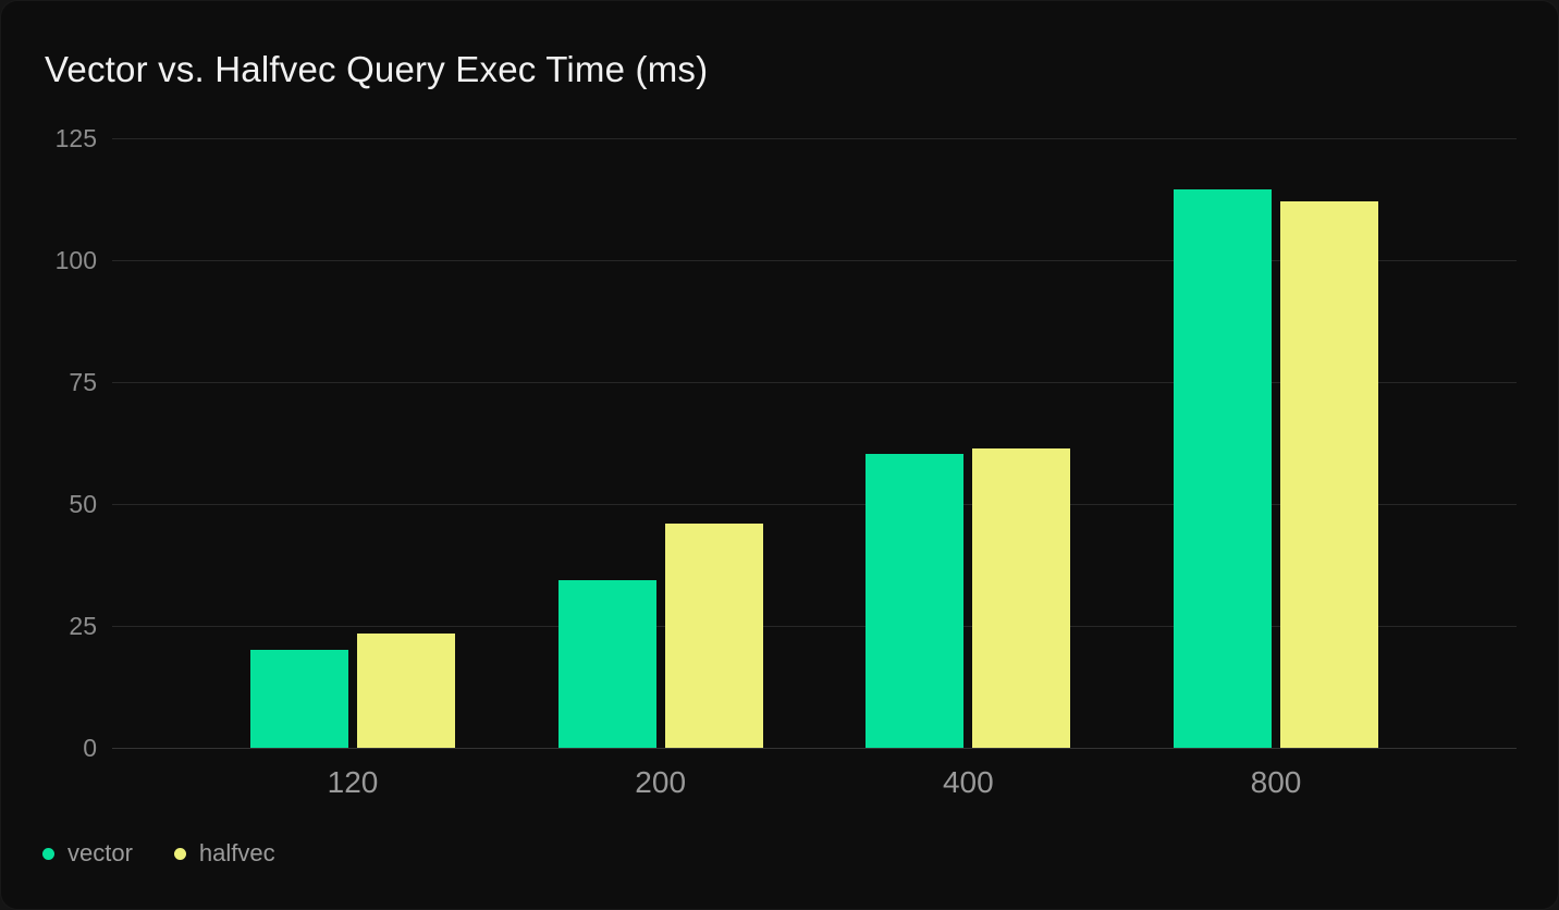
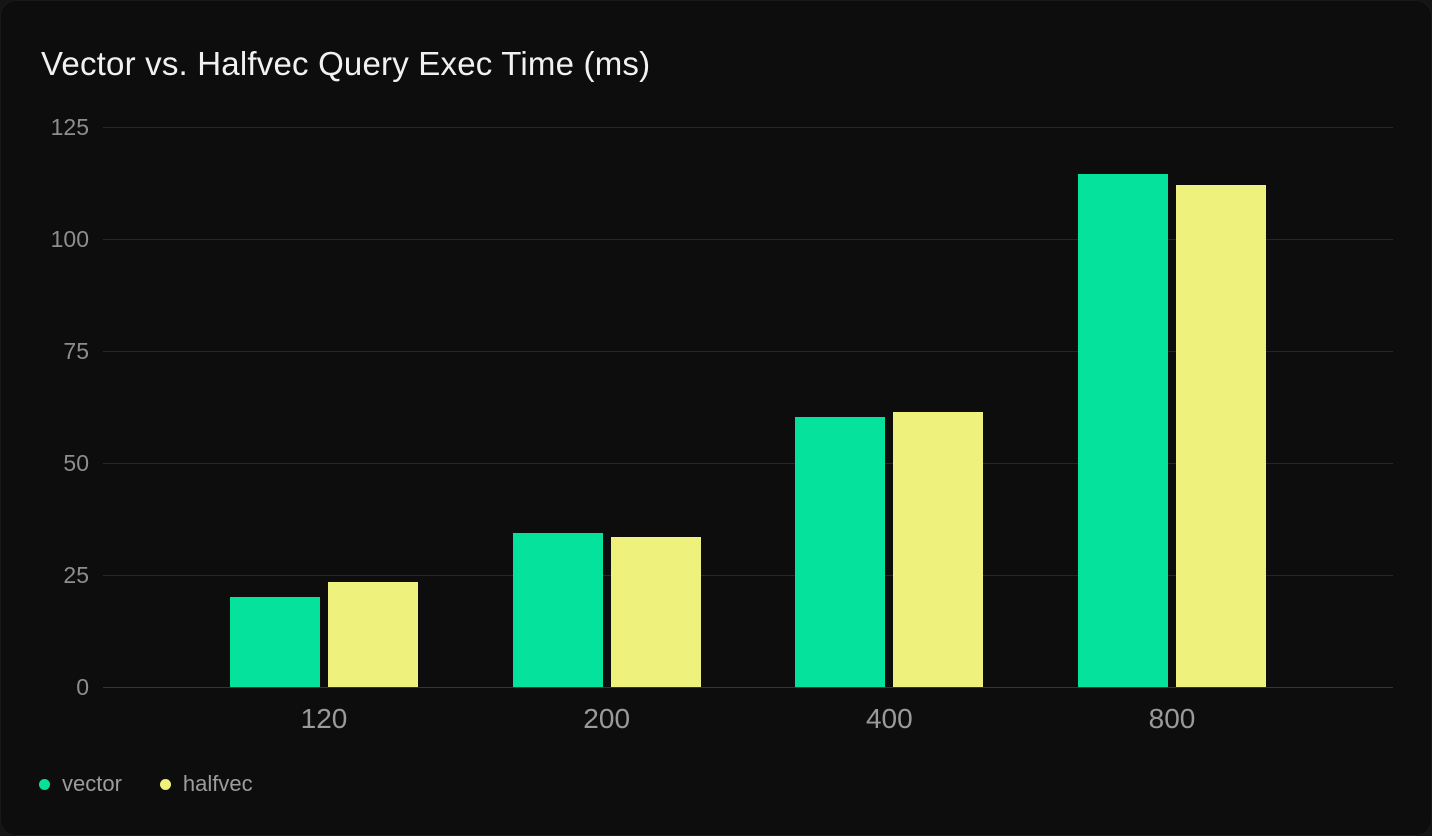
halfvec/200: 46 -> 33
